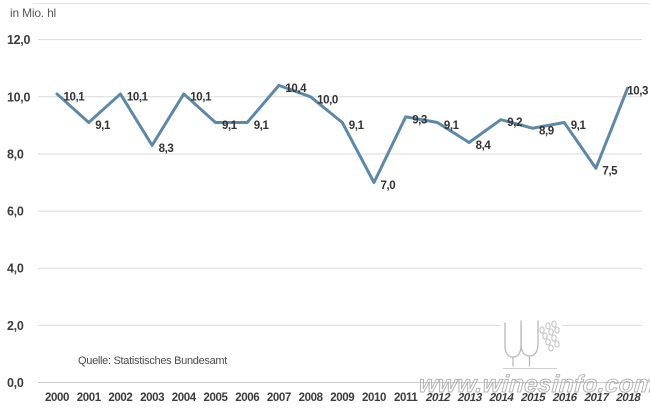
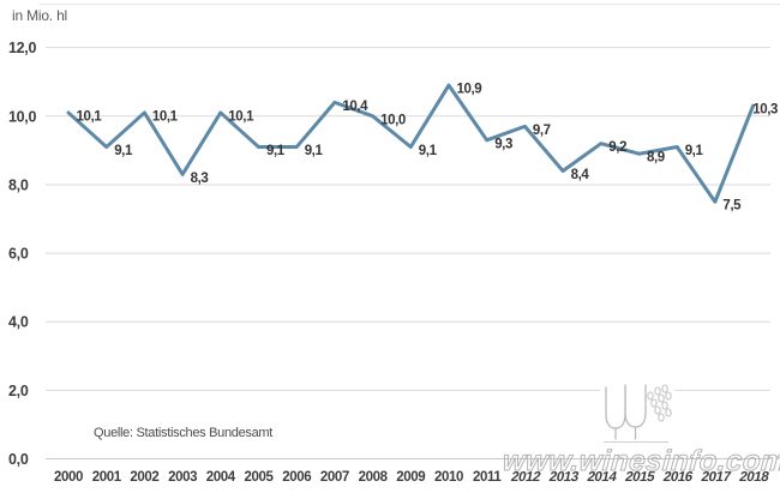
2010: 7,0 -> 10,9
2012: 9,1 -> 9,7
